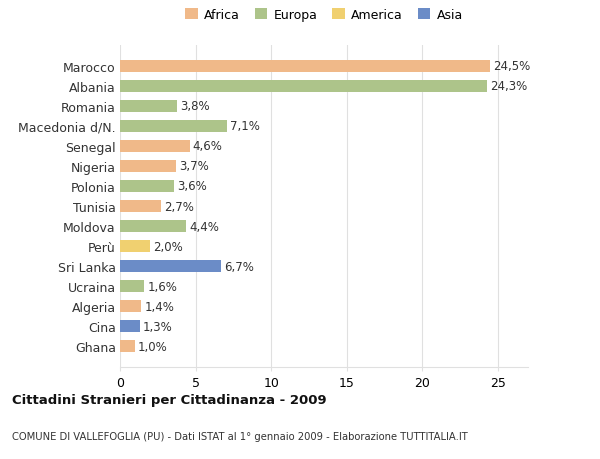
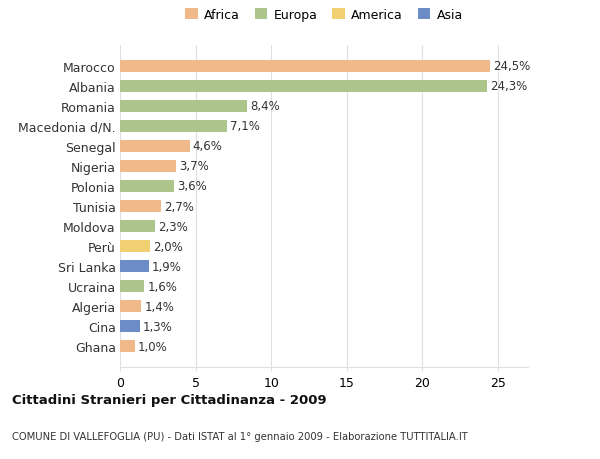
Romania: 3,8% -> 8,4%
Moldova: 4,4% -> 2,3%
Sri Lanka: 6,7% -> 1,9%
